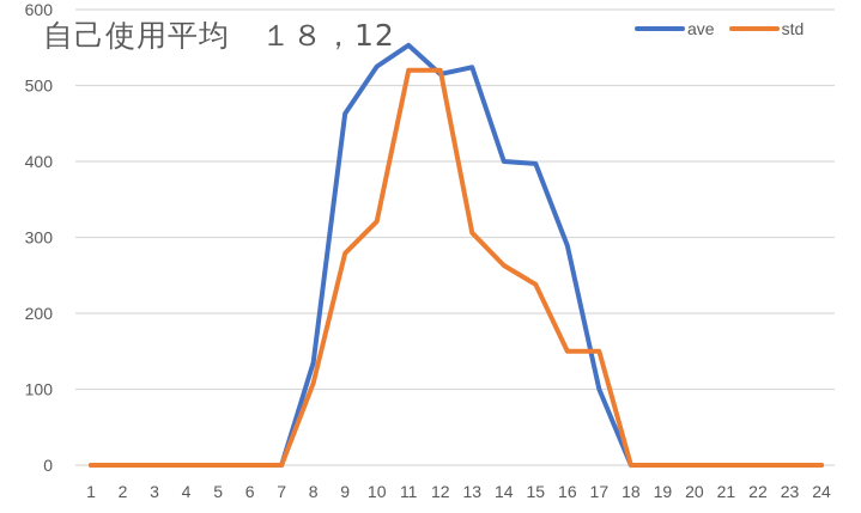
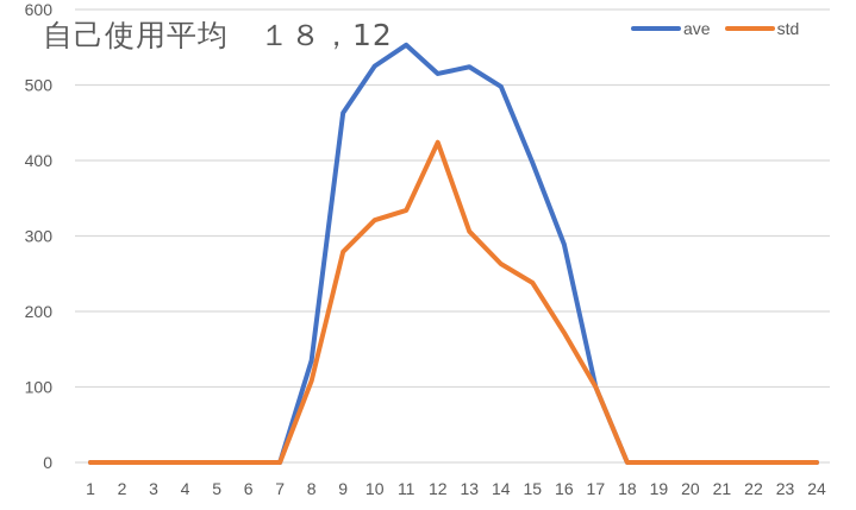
std/11: 520 -> 330
std/12: 520 -> 420
ave/14: 400 -> 500
std/16: 150 -> 170
std/17: 150 -> 100
